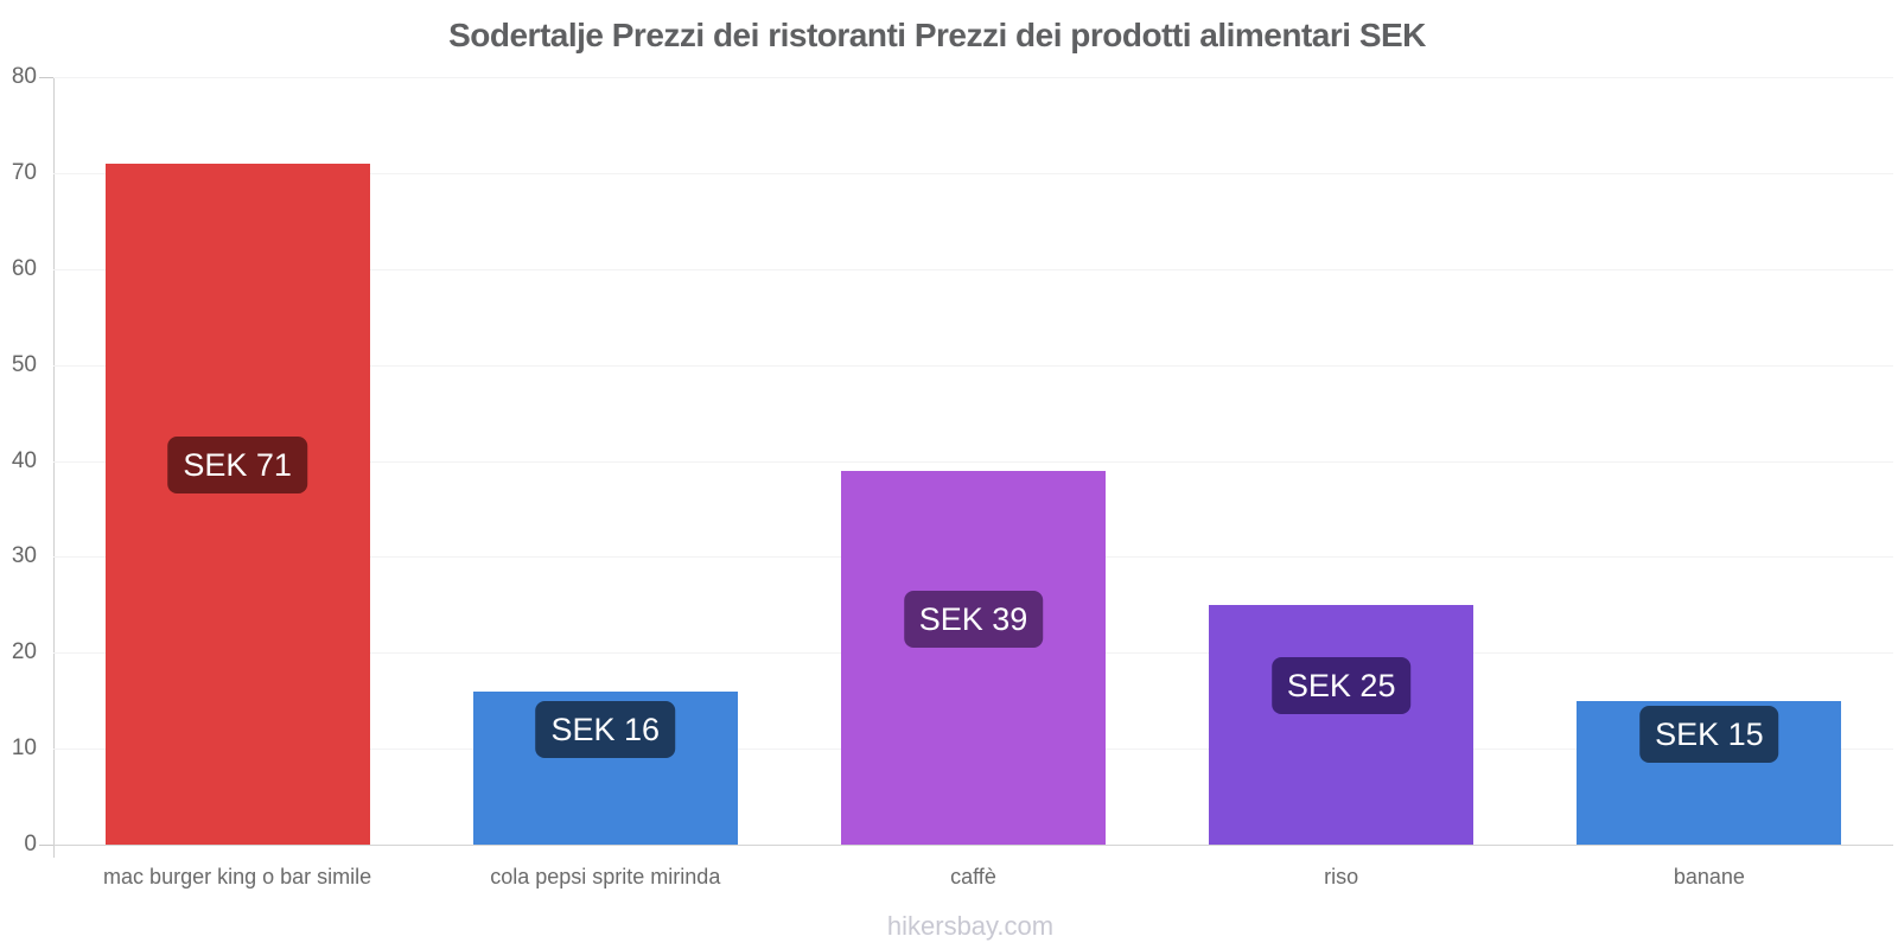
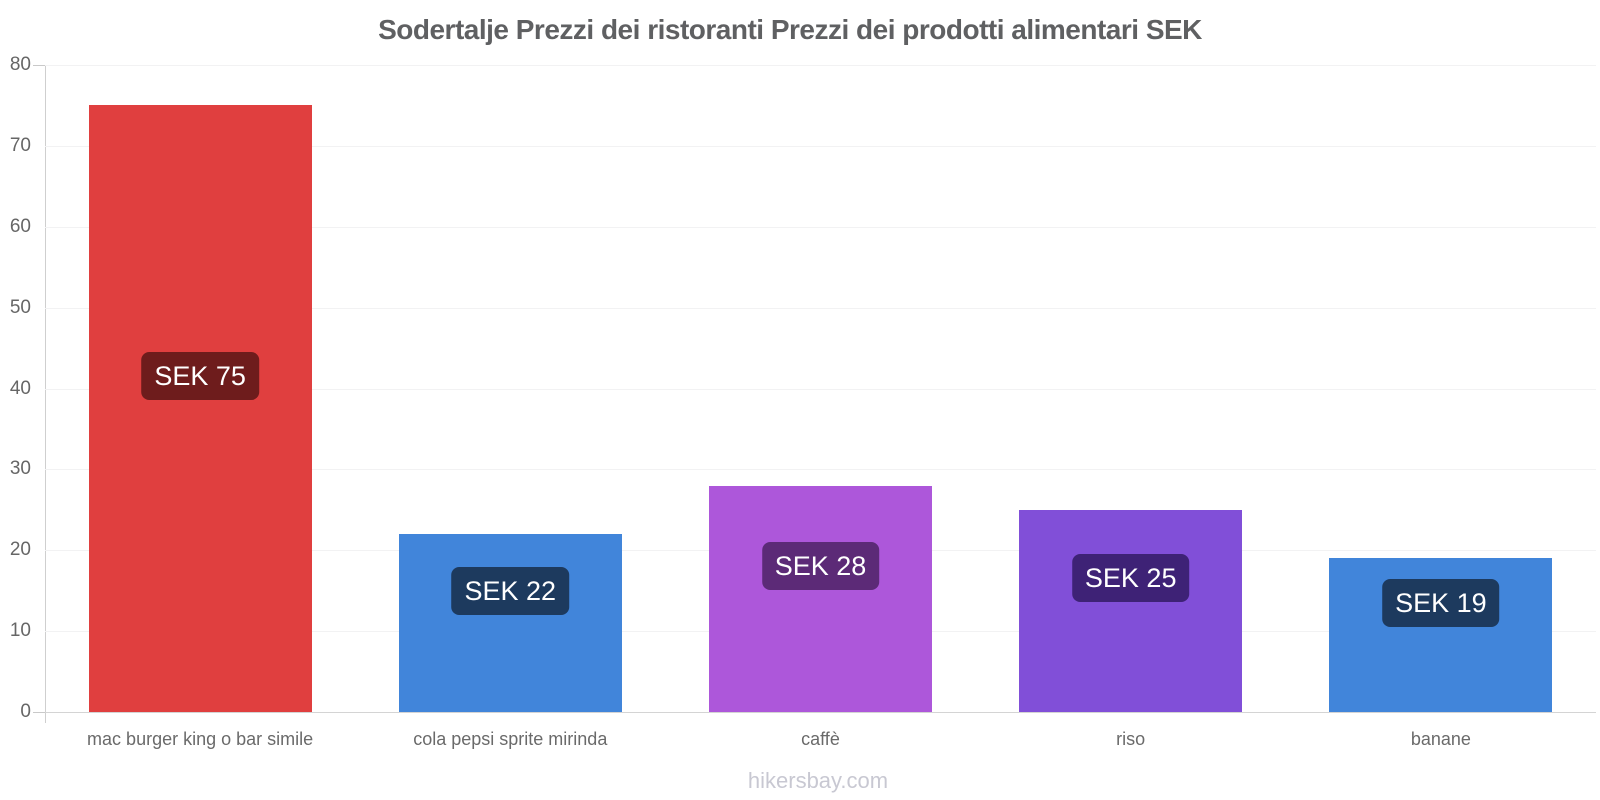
mac burger king o bar simile: 71 -> 75
cola pepsi sprite mirinda: 16 -> 22
caffè: 39 -> 28
banane: 15 -> 19
